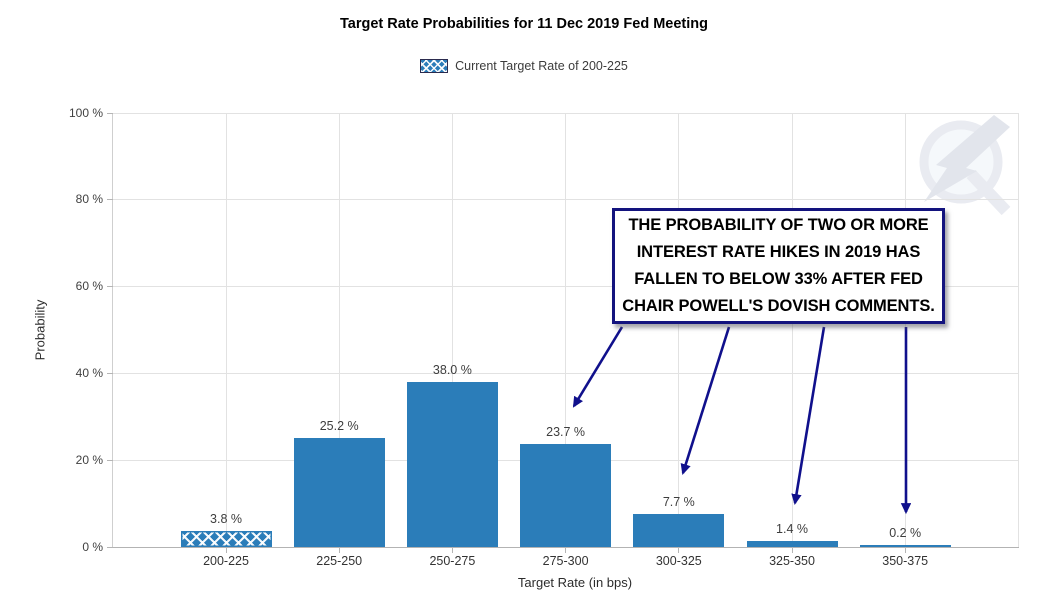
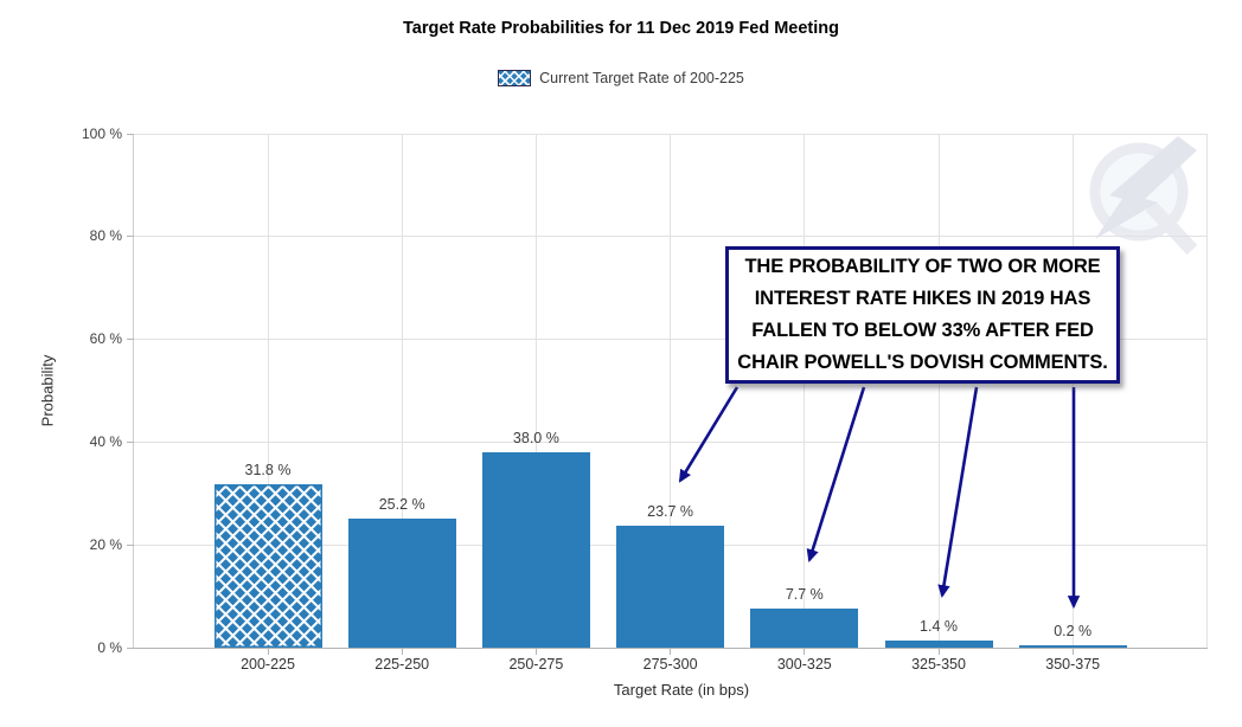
200-225: 3.8 -> 31.8
